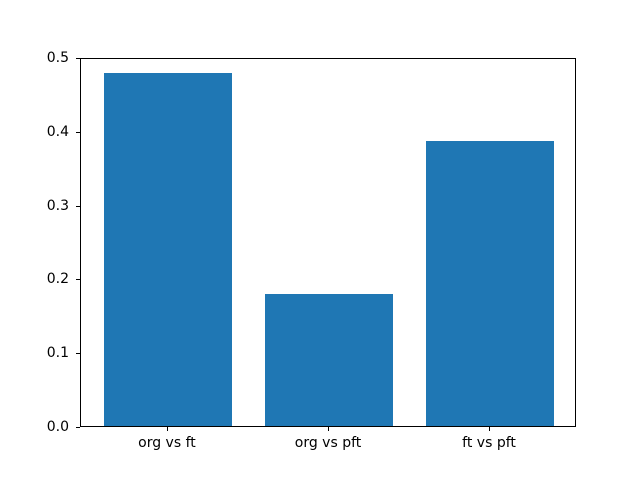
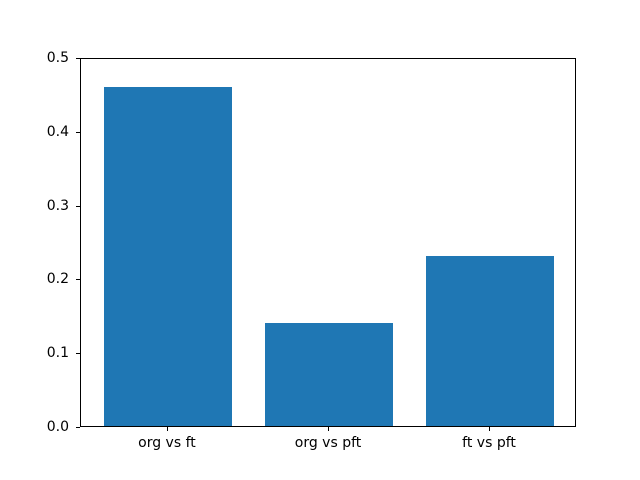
org vs ft: 0.48 -> 0.46
org vs pft: 0.18 -> 0.14
ft vs pft: 0.39 -> 0.23
